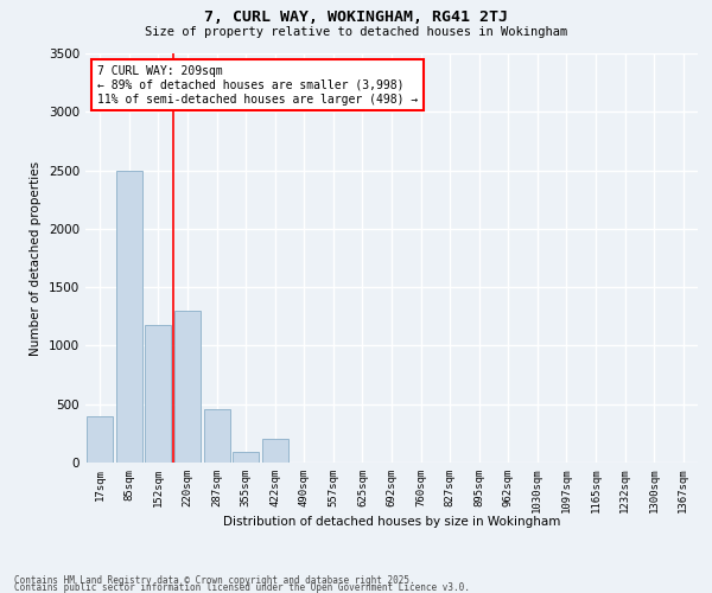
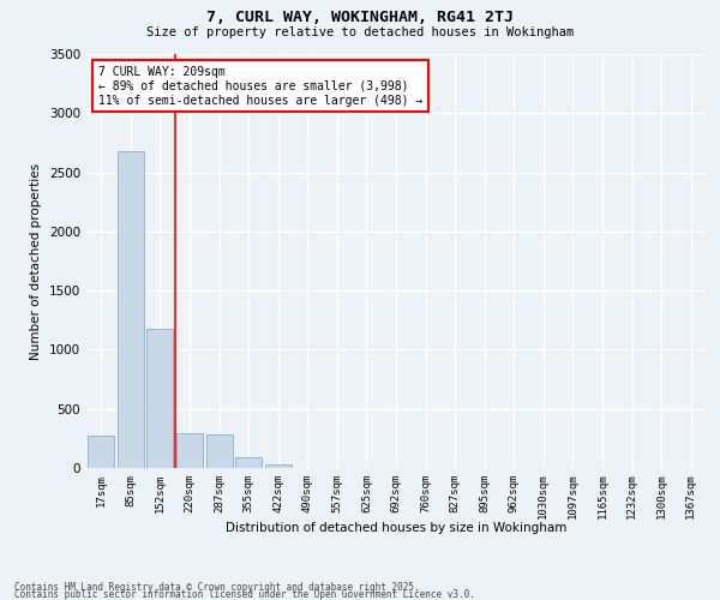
17sqm: 400 -> 270
85sqm: 2500 -> 2680
220sqm: 1300 -> 290
287sqm: 460 -> 280
422sqm: 200 -> 30
